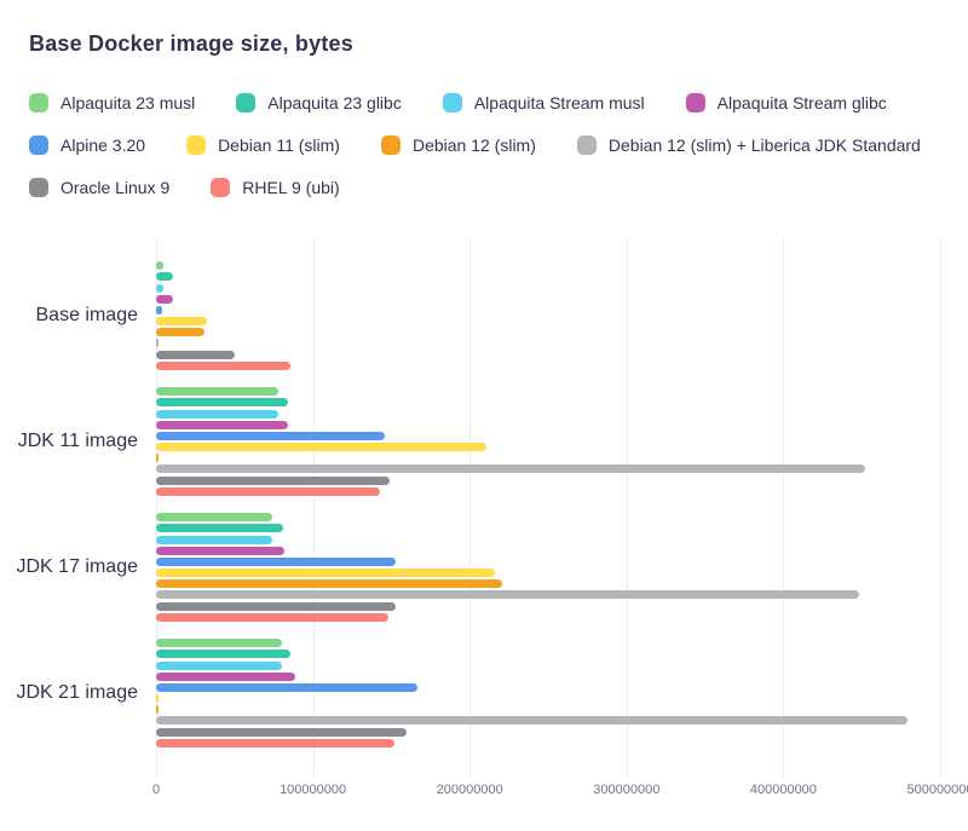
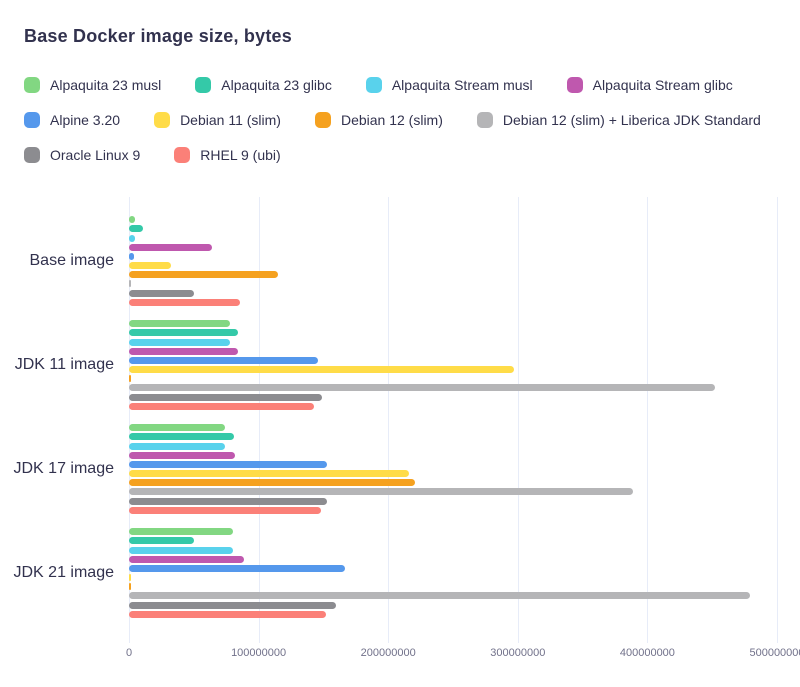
Alpaquita Stream glibc/Base image: 11000000 -> 64000000
Debian 12 (slim)/Base image: 31000000 -> 115000000
Debian 11 (slim)/JDK 11 image: 211000000 -> 297000000
Debian 12 (slim) + Liberica JDK Standard/JDK 17 image: 448000000 -> 389000000
Alpaquita 23 glibc/JDK 21 image: 86000000 -> 50000000
